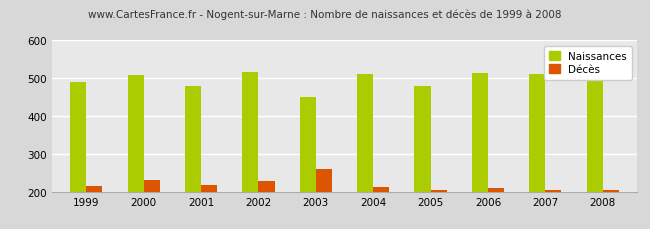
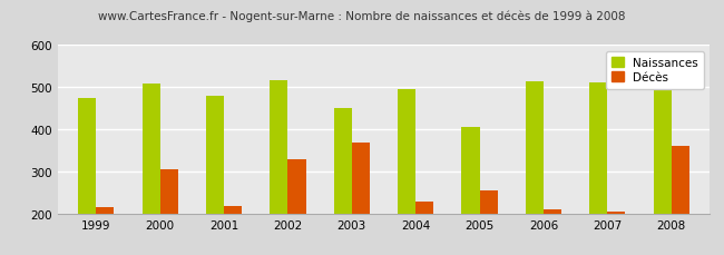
Naissances/1999: 490 -> 475
Décès/2000: 232 -> 305
Décès/2002: 230 -> 330
Décès/2003: 261 -> 370
Naissances/2004: 512 -> 495
Décès/2004: 213 -> 230
Naissances/2005: 479 -> 405
Décès/2005: 207 -> 255
Décès/2008: 206 -> 360
